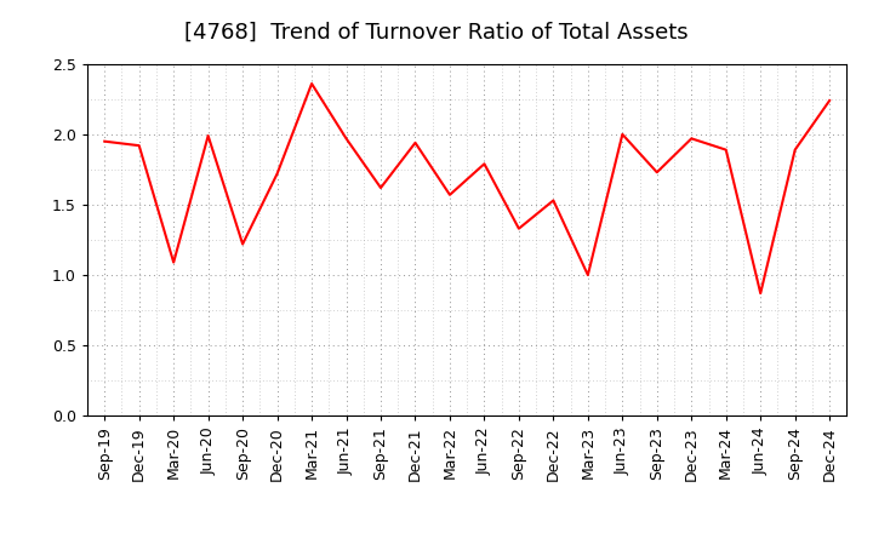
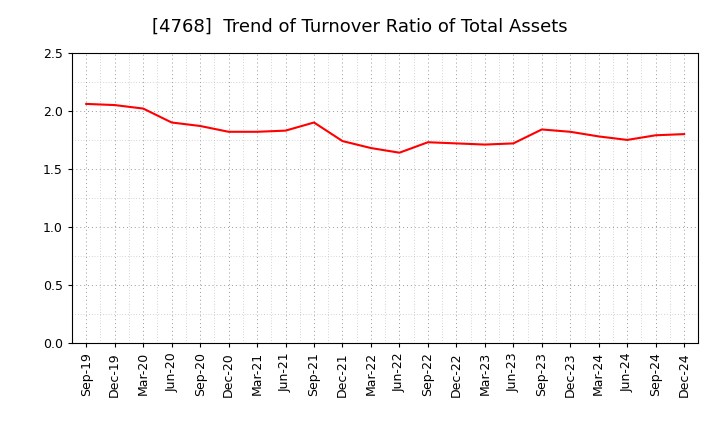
Sep-19: 1.95 -> 2.06
Dec-19: 1.92 -> 2.05
Mar-20: 1.09 -> 2.02
Jun-20: 1.99 -> 1.90
Sep-20: 1.22 -> 1.87
Dec-20: 1.72 -> 1.82
Mar-21: 2.36 -> 1.82
Jun-21: 1.97 -> 1.83
Sep-21: 1.62 -> 1.90
Dec-21: 1.94 -> 1.74
Mar-22: 1.57 -> 1.68
Jun-22: 1.79 -> 1.64
Sep-22: 1.33 -> 1.73
Dec-22: 1.53 -> 1.72
Mar-23: 1.00 -> 1.71
Jun-23: 2.00 -> 1.72
Sep-23: 1.73 -> 1.84
Dec-23: 1.97 -> 1.82
Mar-24: 1.89 -> 1.78
Jun-24: 0.87 -> 1.75
Sep-24: 1.89 -> 1.79
Dec-24: 2.24 -> 1.80
